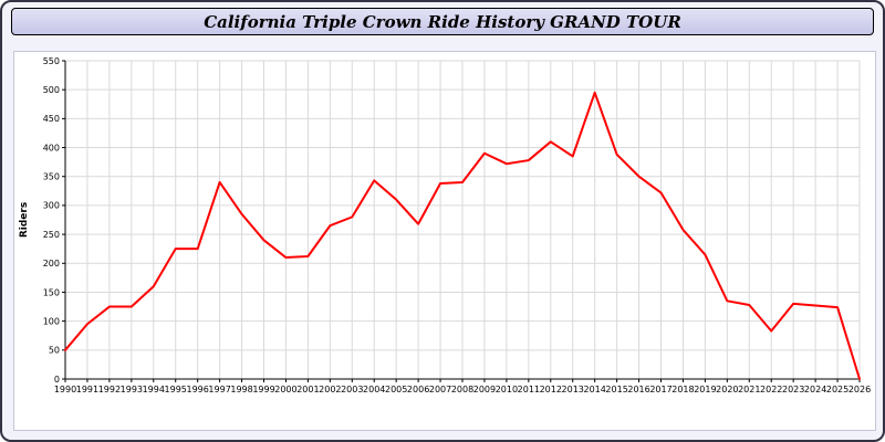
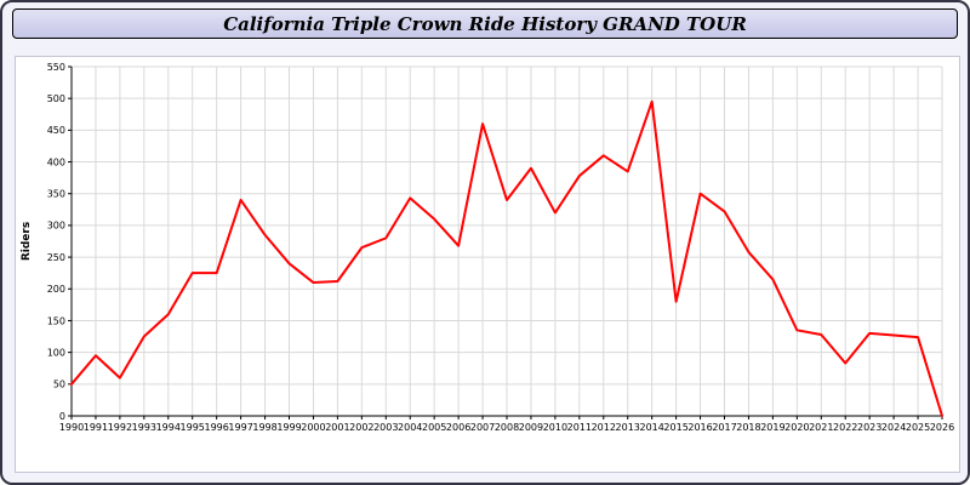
1992: 120 -> 60
2007: 340 -> 460
2010: 370 -> 320
2015: 390 -> 180
